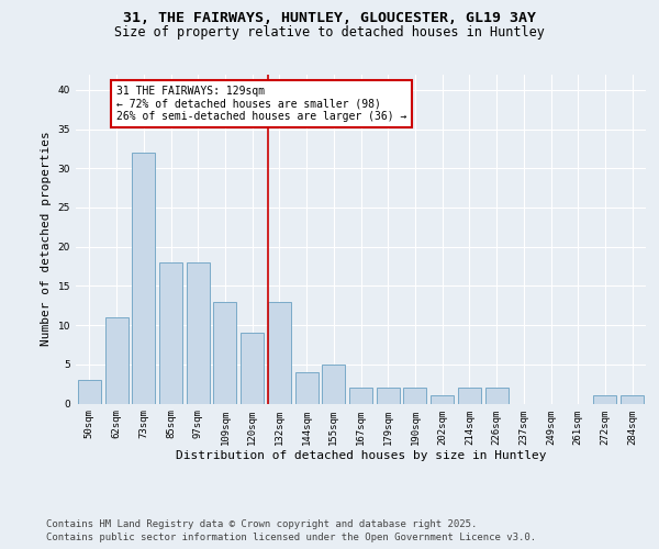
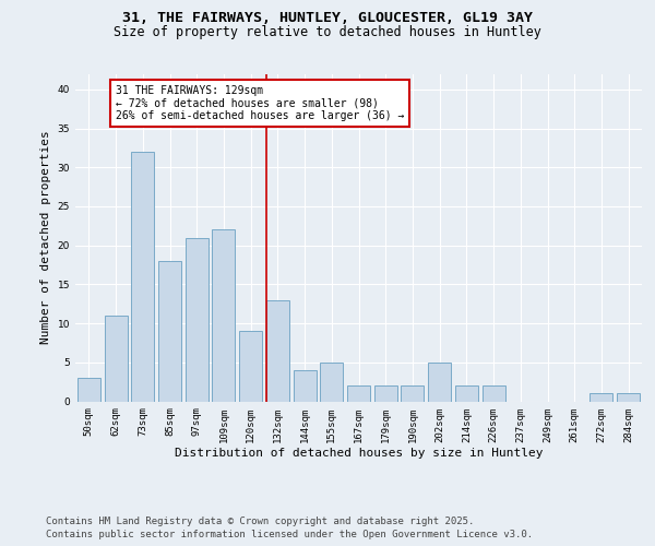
97sqm: 18 -> 21
109sqm: 13 -> 22
202sqm: 1 -> 5
